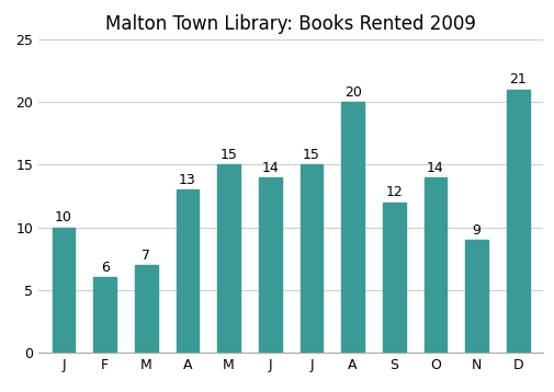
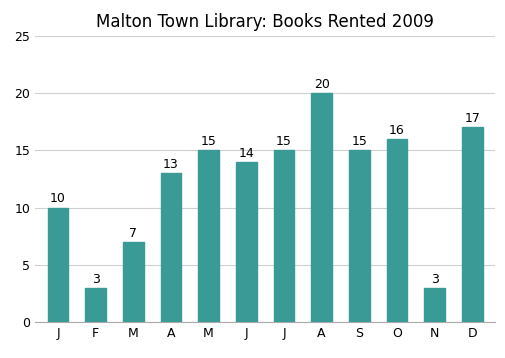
F: 6 -> 3
S: 12 -> 15
O: 14 -> 16
N: 9 -> 3
D: 21 -> 17
